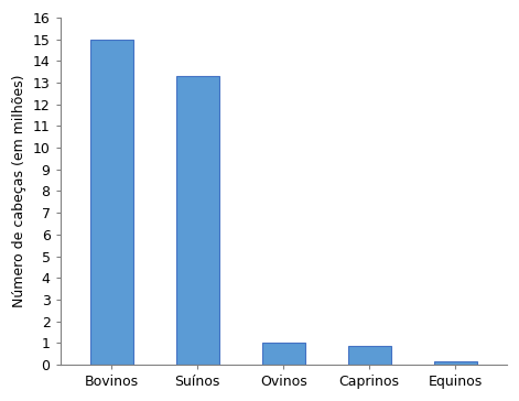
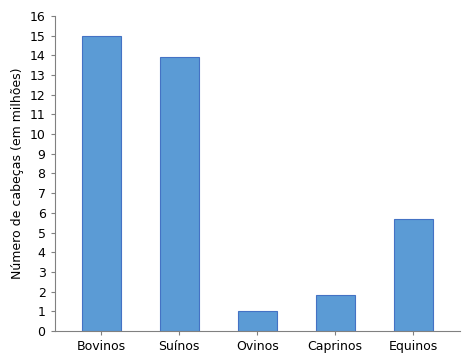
Suínos: 13.3 -> 13.9
Caprinos: 0.8 -> 1.8
Equinos: 0.1 -> 5.7
